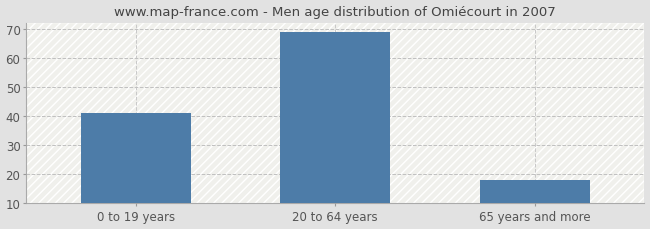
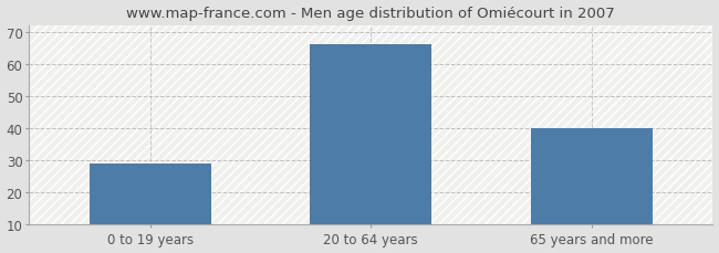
0 to 19 years: 41 -> 29
20 to 64 years: 69 -> 66
65 years and more: 18 -> 40
